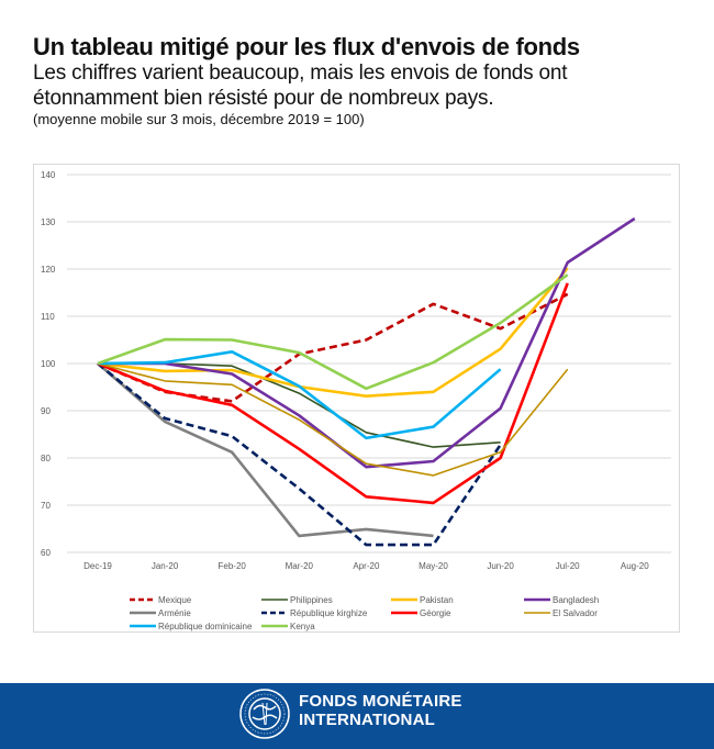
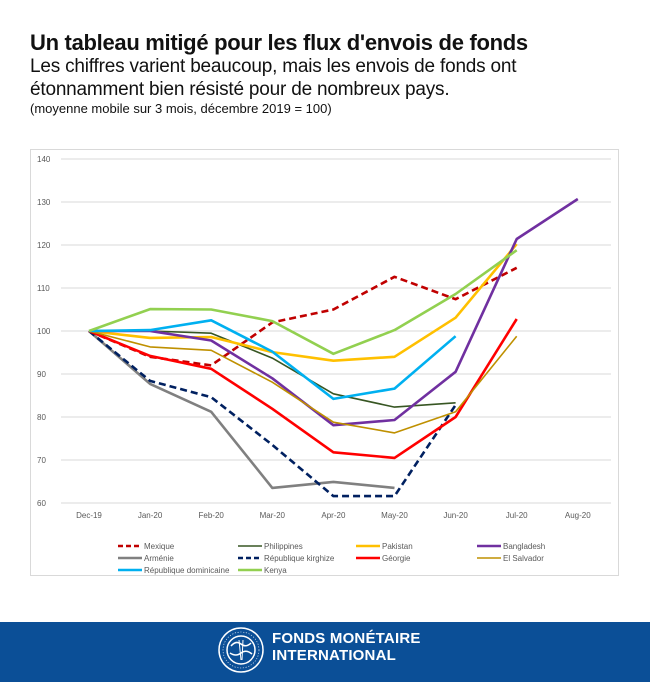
Géorgie/Jul-20: 117 -> 103
